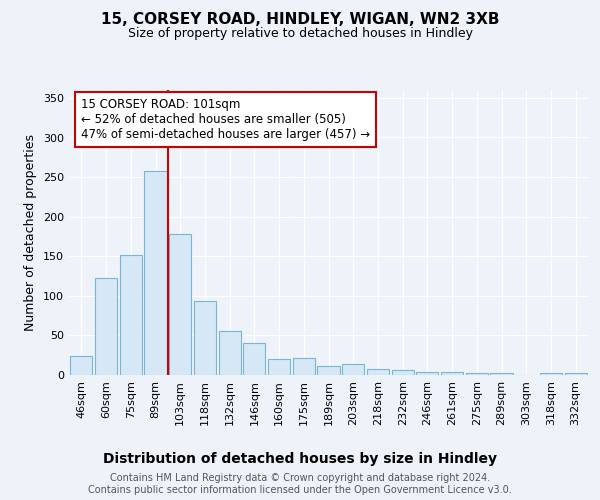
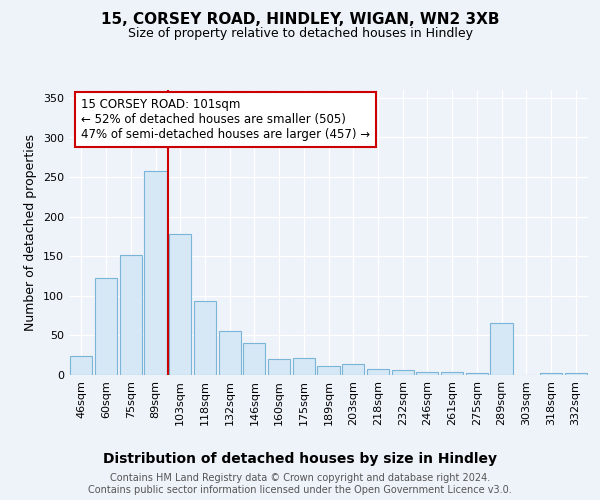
289sqm: 3 -> 66
